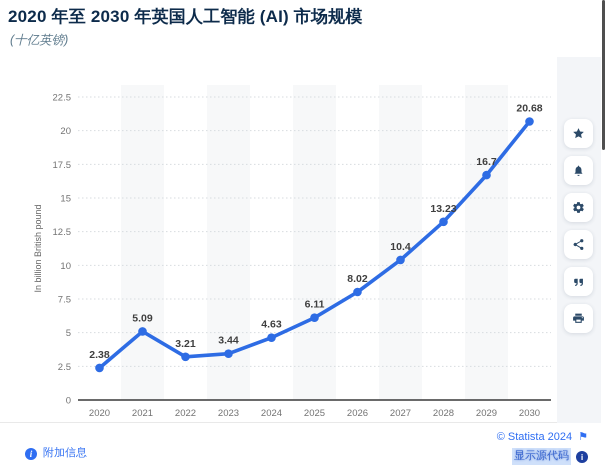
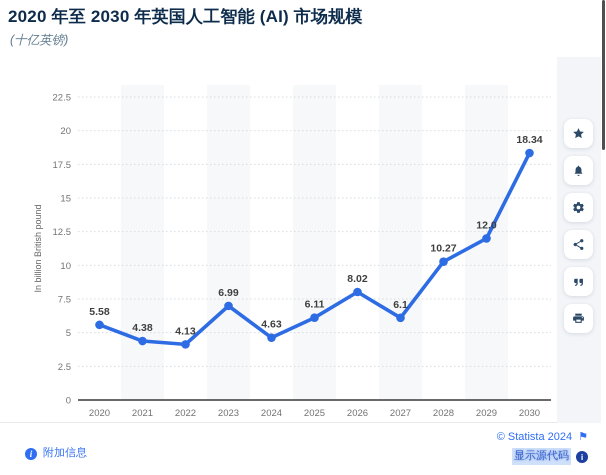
2020: 2.38 -> 5.58
2021: 5.09 -> 4.38
2022: 3.21 -> 4.13
2023: 3.44 -> 6.99
2027: 10.4 -> 6.1
2028: 13.23 -> 10.27
2029: 16.7 -> 12.0
2030: 20.68 -> 18.34
